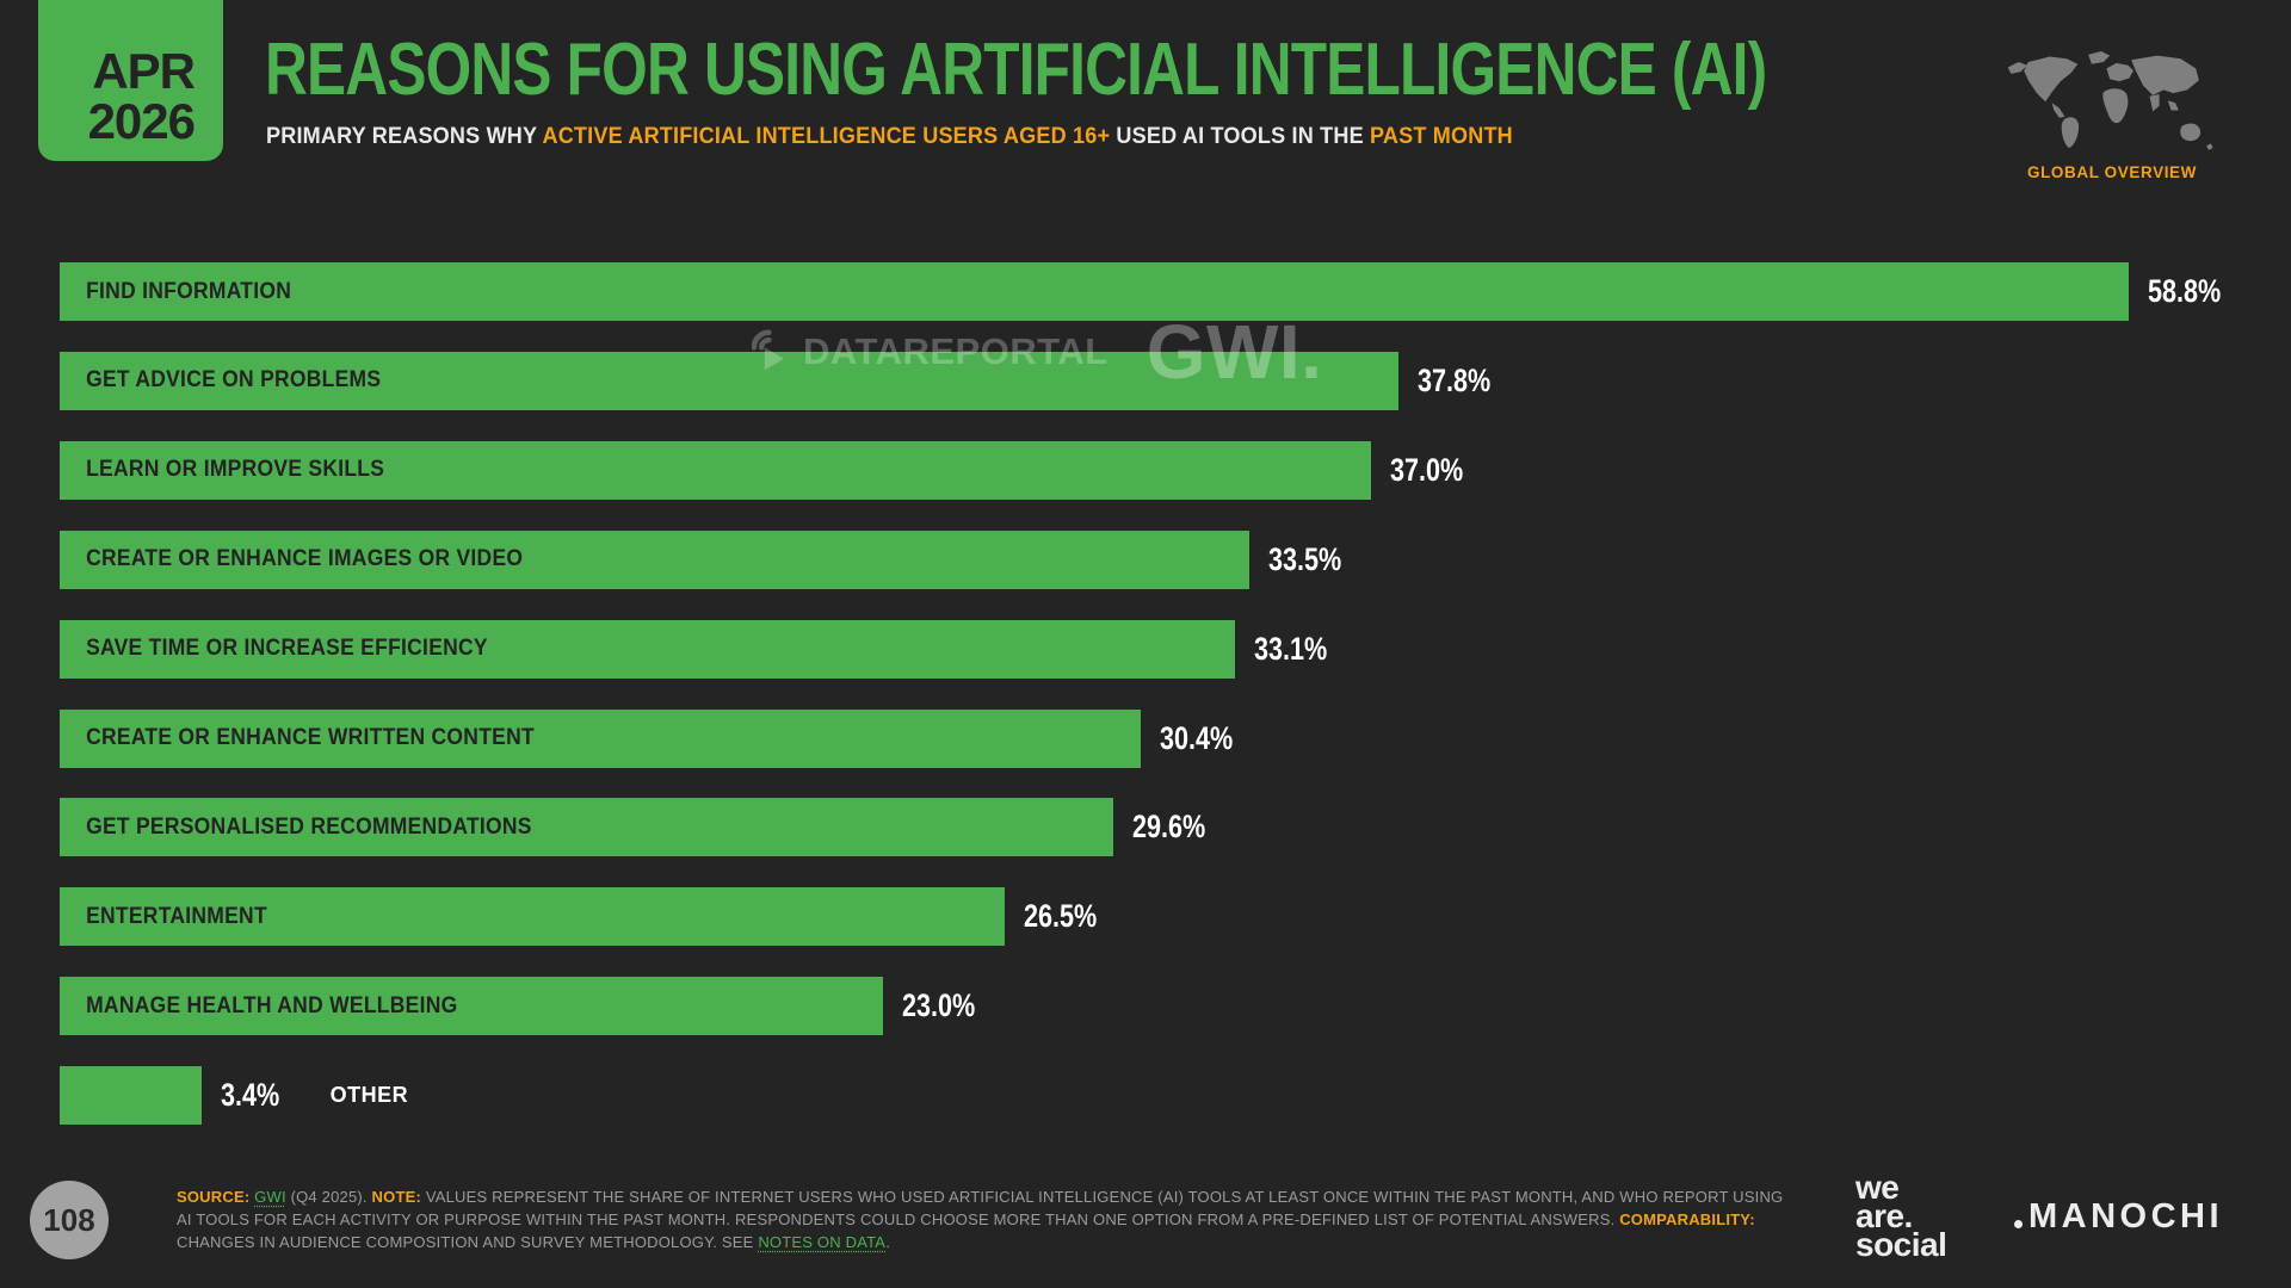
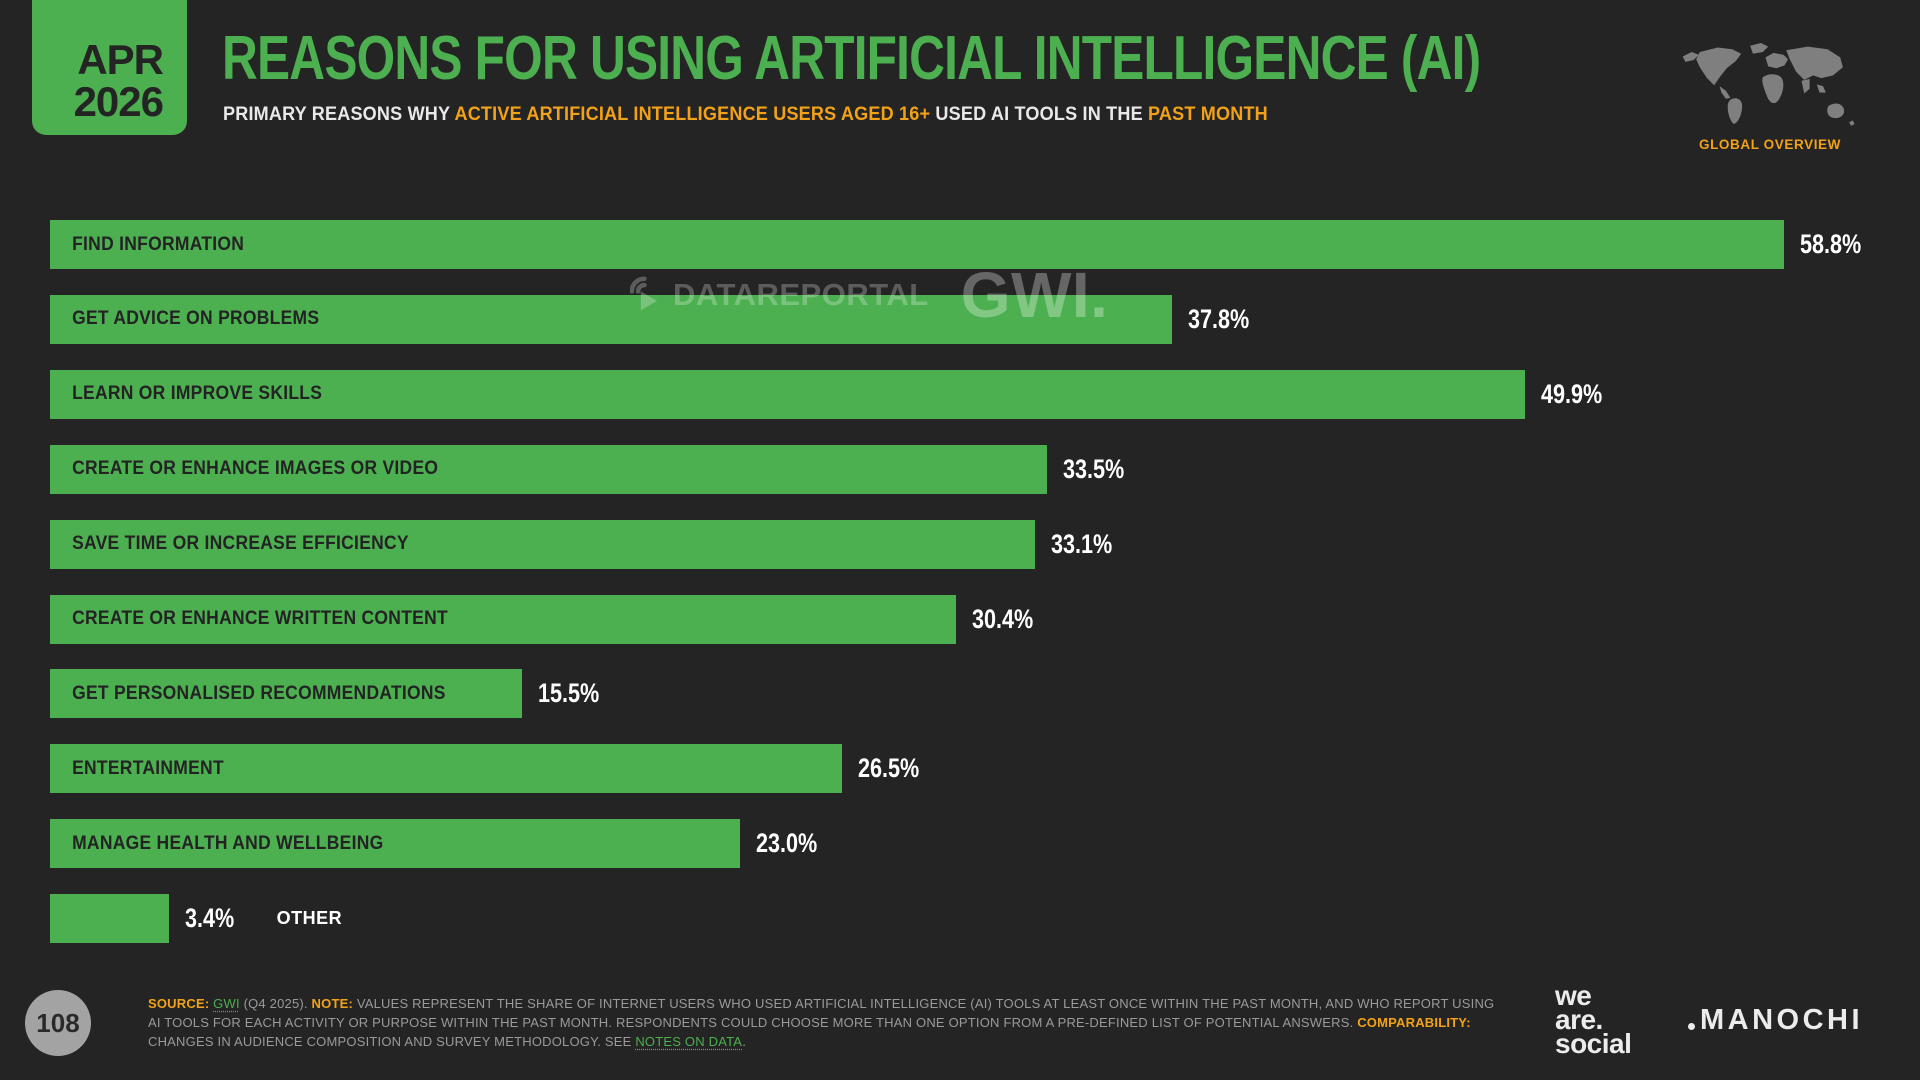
LEARN OR IMPROVE SKILLS: 37.0% -> 49.9%
GET PERSONALISED RECOMMENDATIONS: 29.6% -> 15.5%
